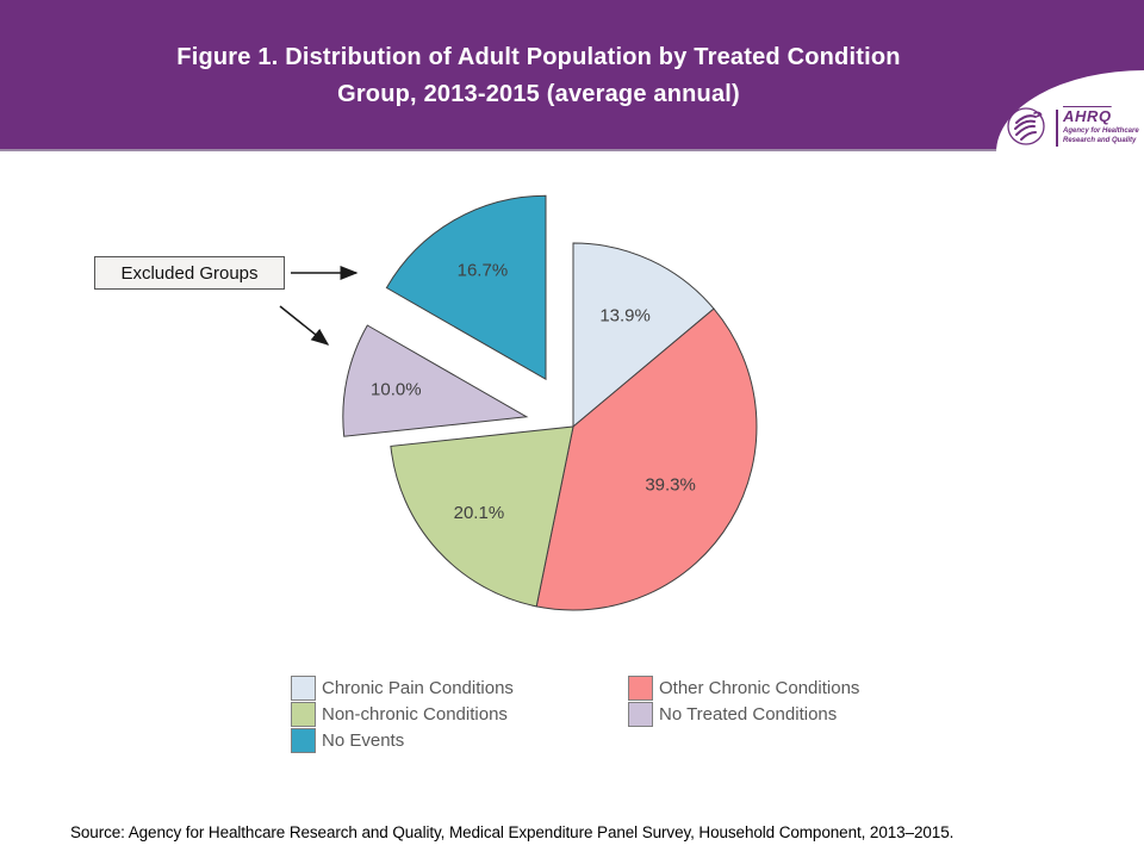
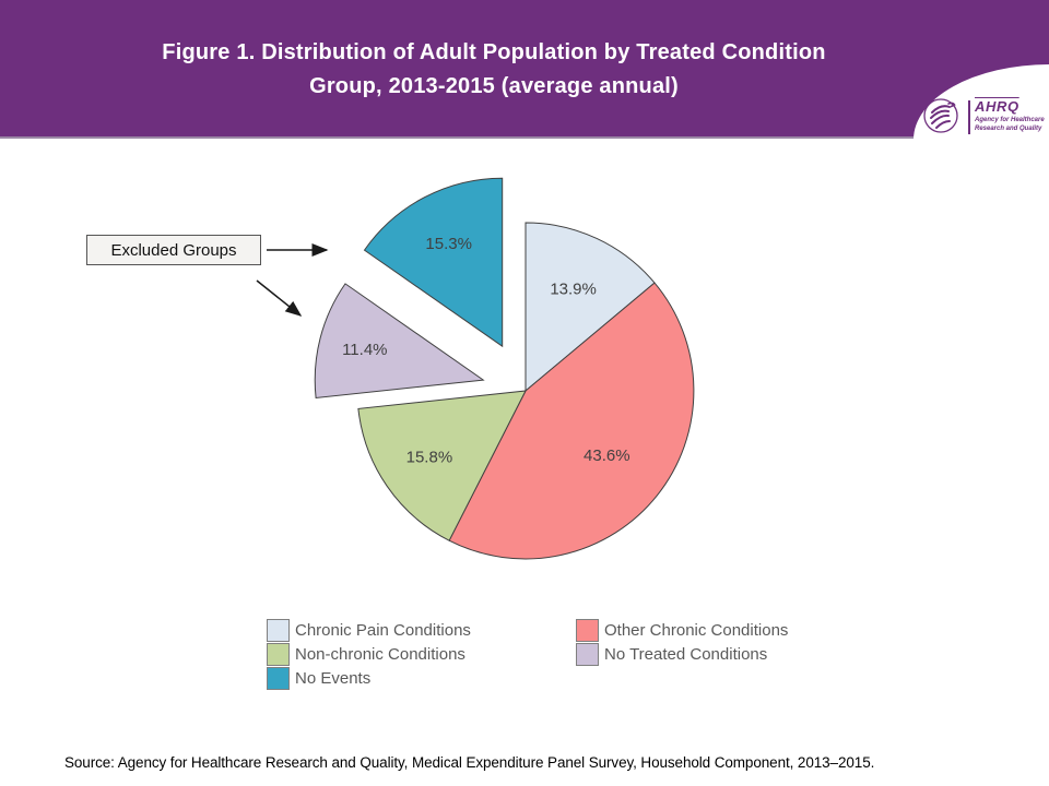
Other Chronic Conditions: 39.3% -> 43.6%
Non-chronic Conditions: 20.1% -> 15.8%
No Treated Conditions: 10.0% -> 11.4%
No Events: 16.7% -> 15.3%
